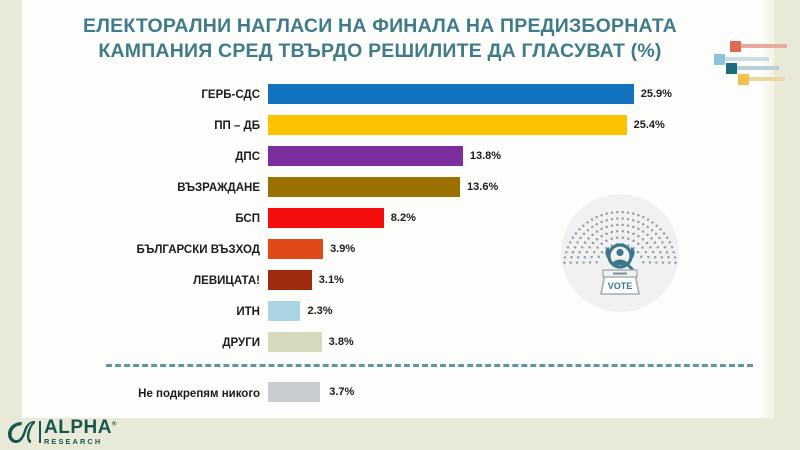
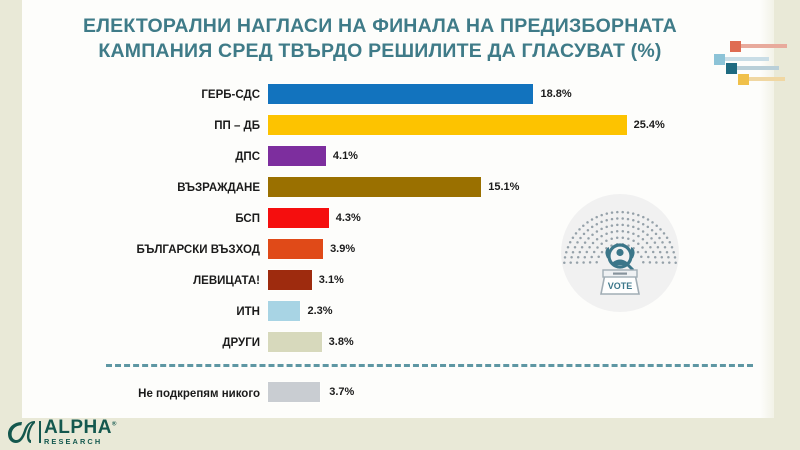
ГЕРБ-СДС: 25.9% -> 18.8%
ДПС: 13.8% -> 4.1%
ВЪЗРАЖДАНЕ: 13.6% -> 15.1%
БСП: 8.2% -> 4.3%
